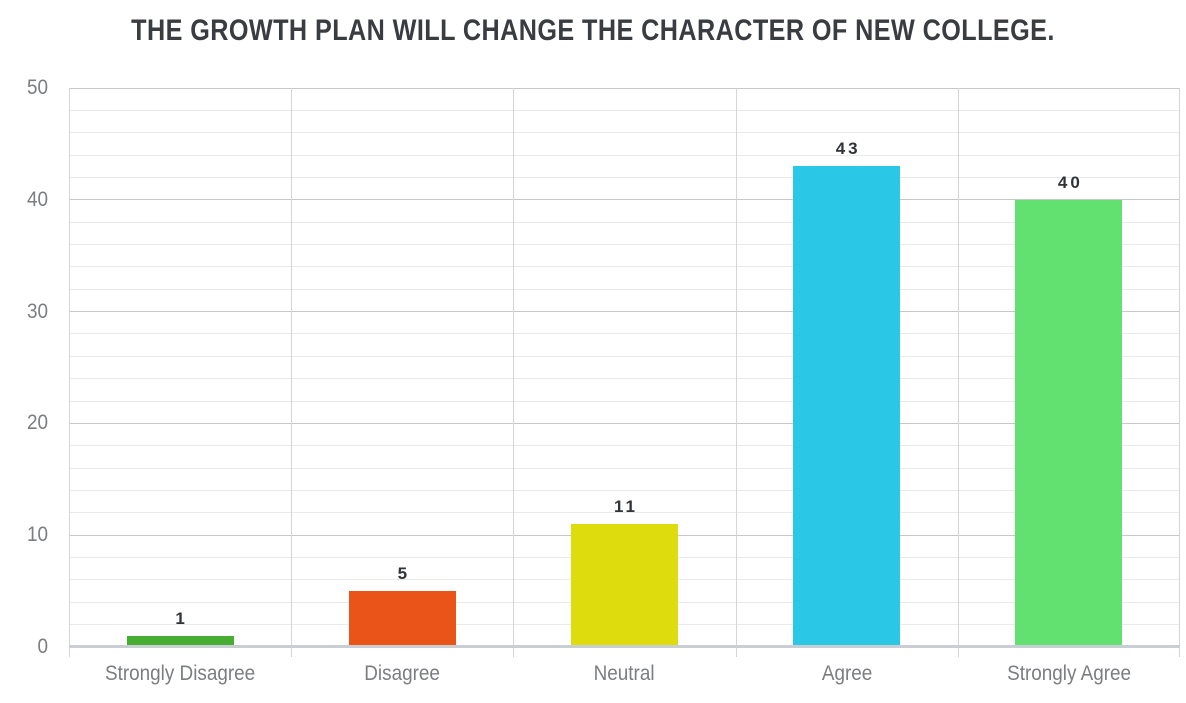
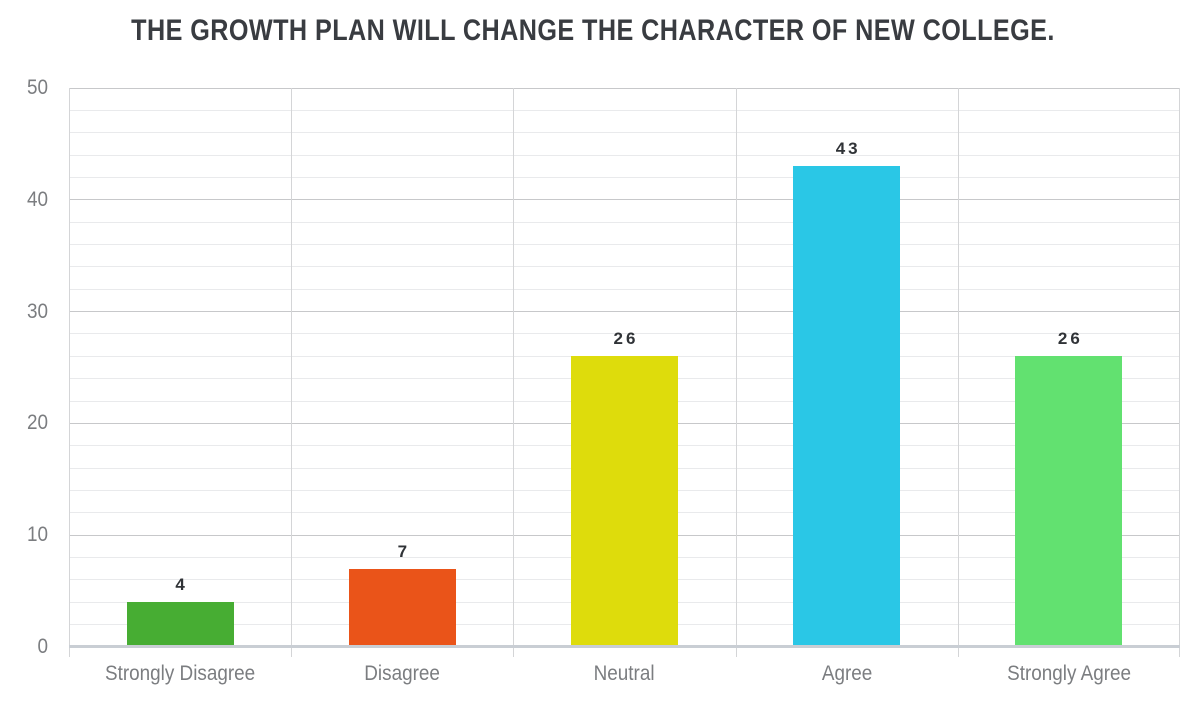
Strongly Disagree: 1 -> 4
Disagree: 5 -> 7
Neutral: 11 -> 26
Strongly Agree: 40 -> 26
